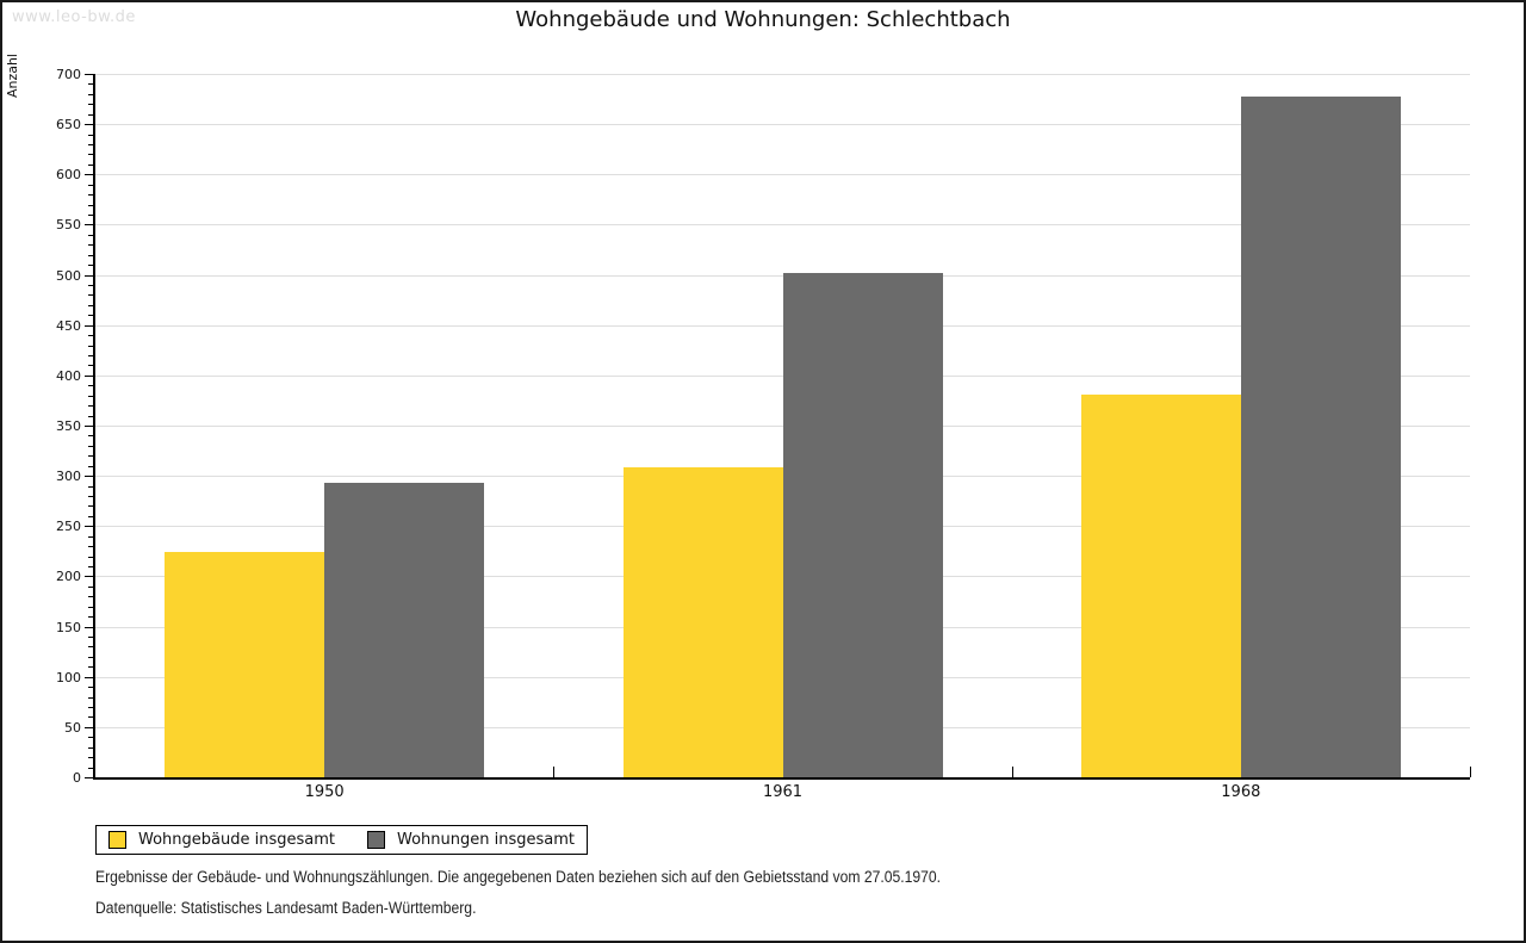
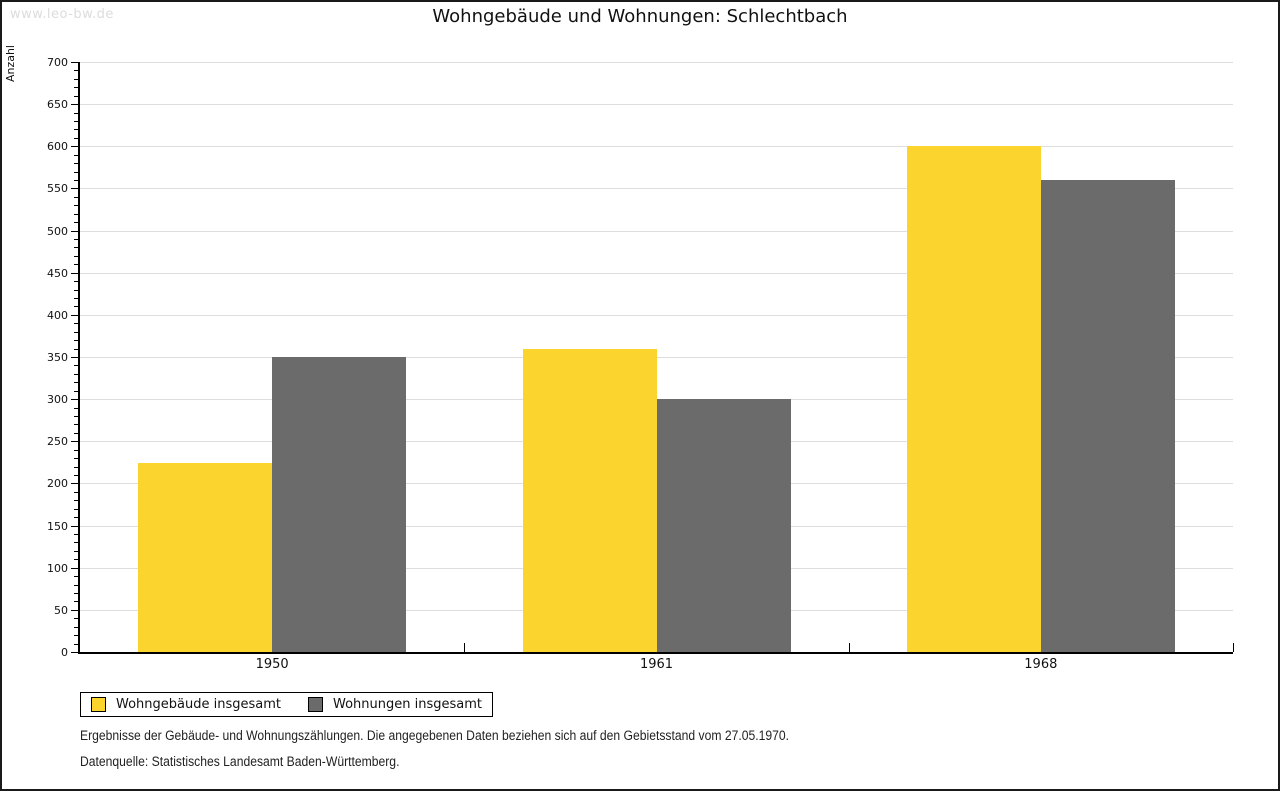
Wohnungen insgesamt/1950: 290 -> 350
Wohngebäude insgesamt/1961: 310 -> 360
Wohnungen insgesamt/1961: 500 -> 300
Wohngebäude insgesamt/1968: 380 -> 600
Wohnungen insgesamt/1968: 680 -> 560
